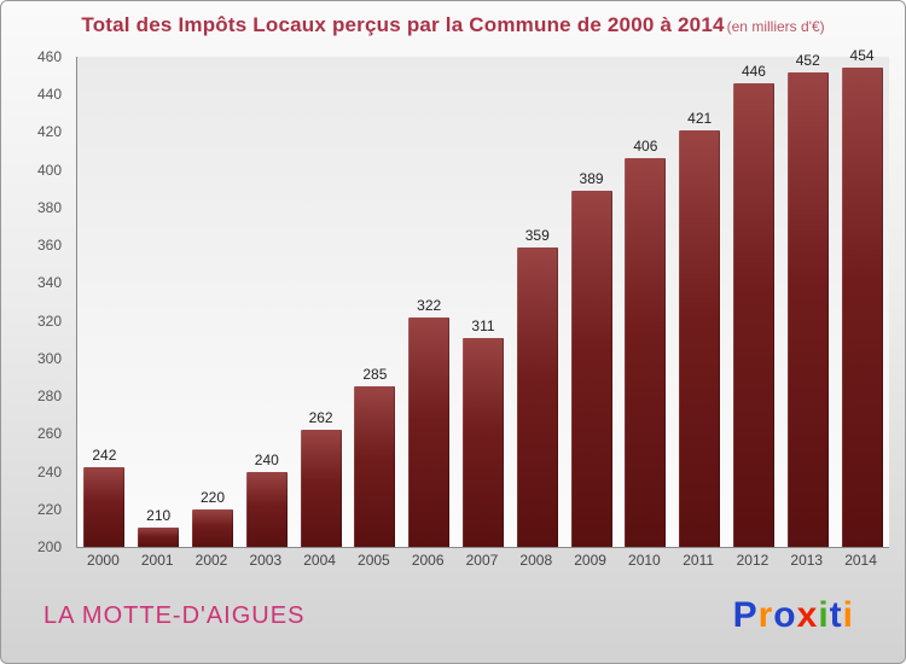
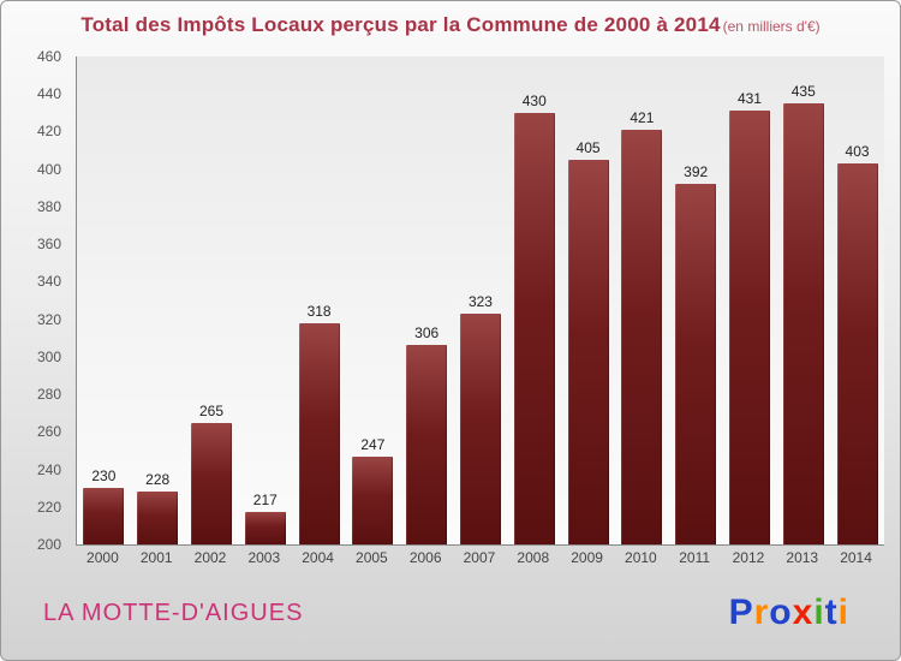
2000: 242 -> 230
2001: 210 -> 228
2002: 220 -> 265
2003: 240 -> 217
2004: 262 -> 318
2005: 285 -> 247
2006: 322 -> 306
2007: 311 -> 323
2008: 359 -> 430
2009: 389 -> 405
2010: 406 -> 421
2011: 421 -> 392
2012: 446 -> 431
2013: 452 -> 435
2014: 454 -> 403
